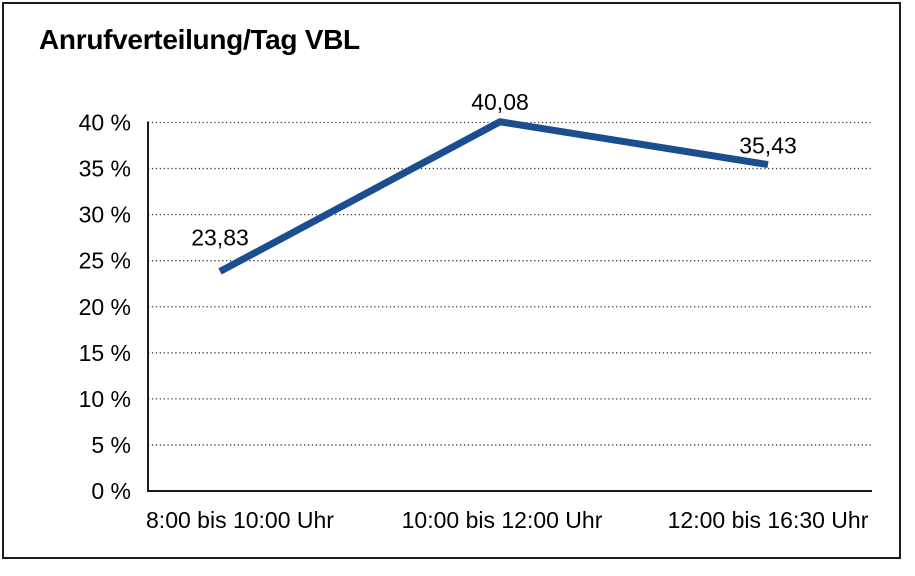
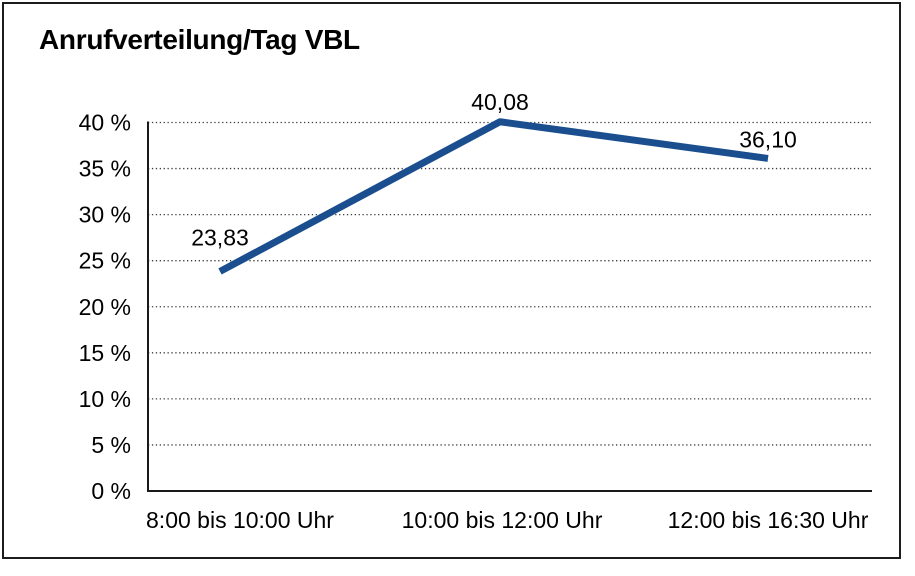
12:00 bis 16:30 Uhr: 35,43 -> 36,10
